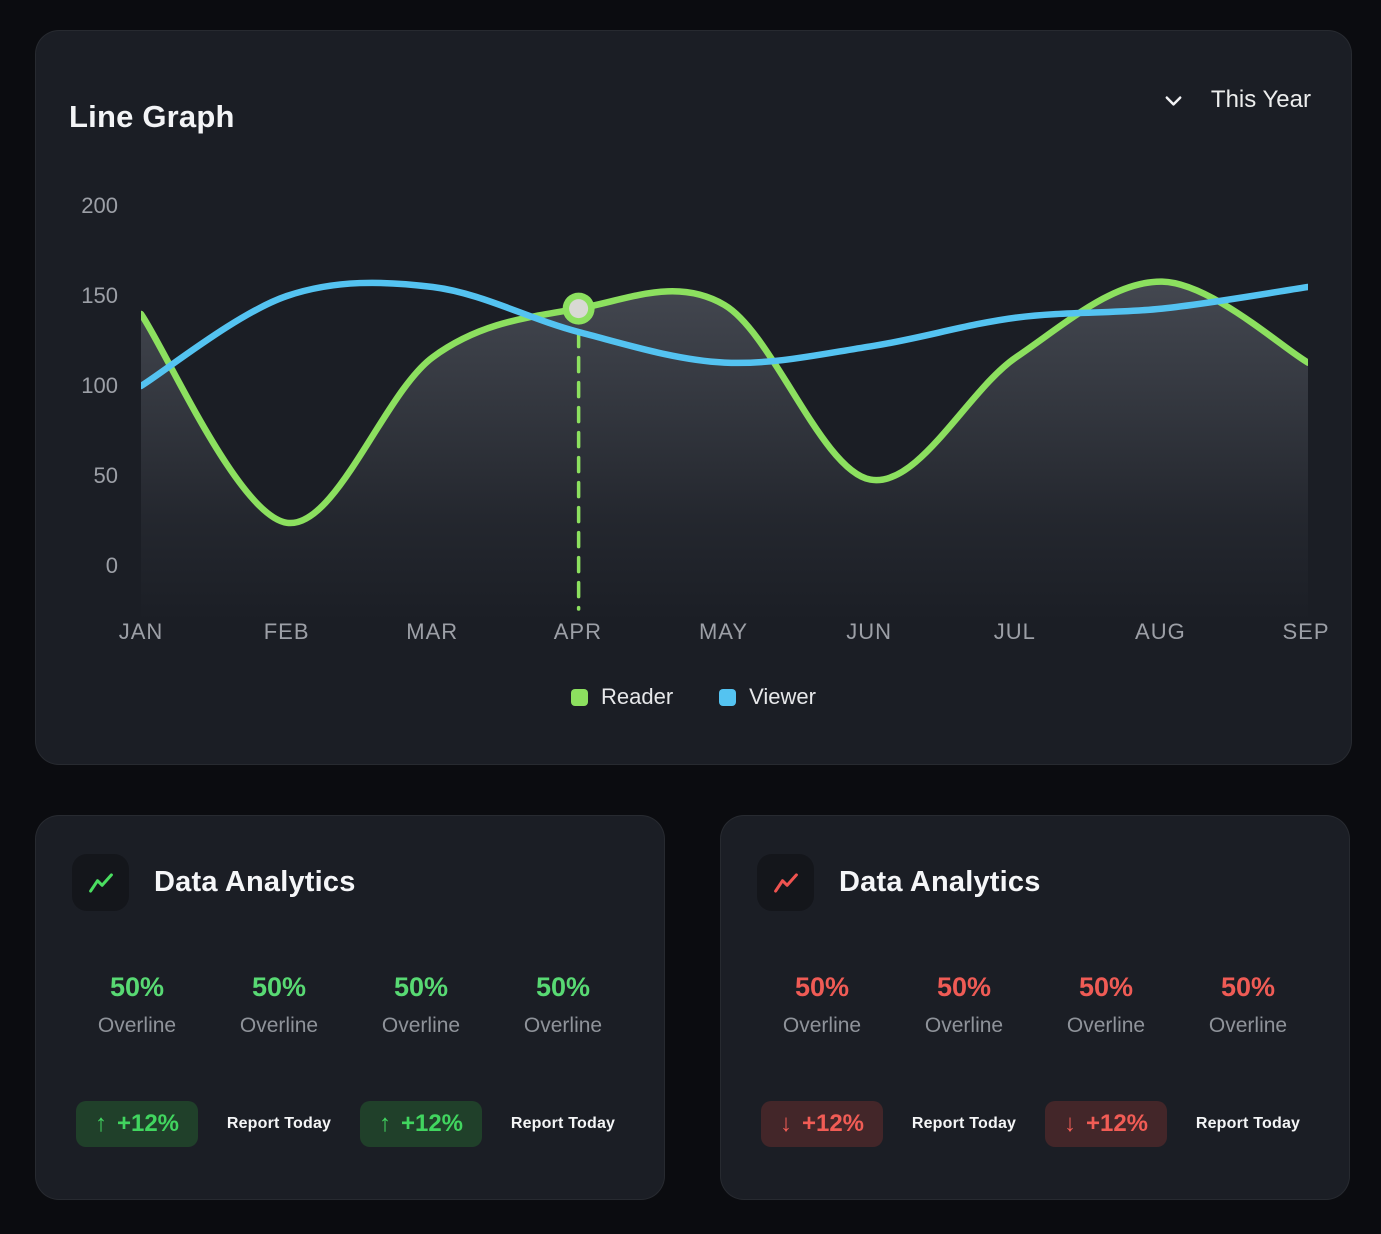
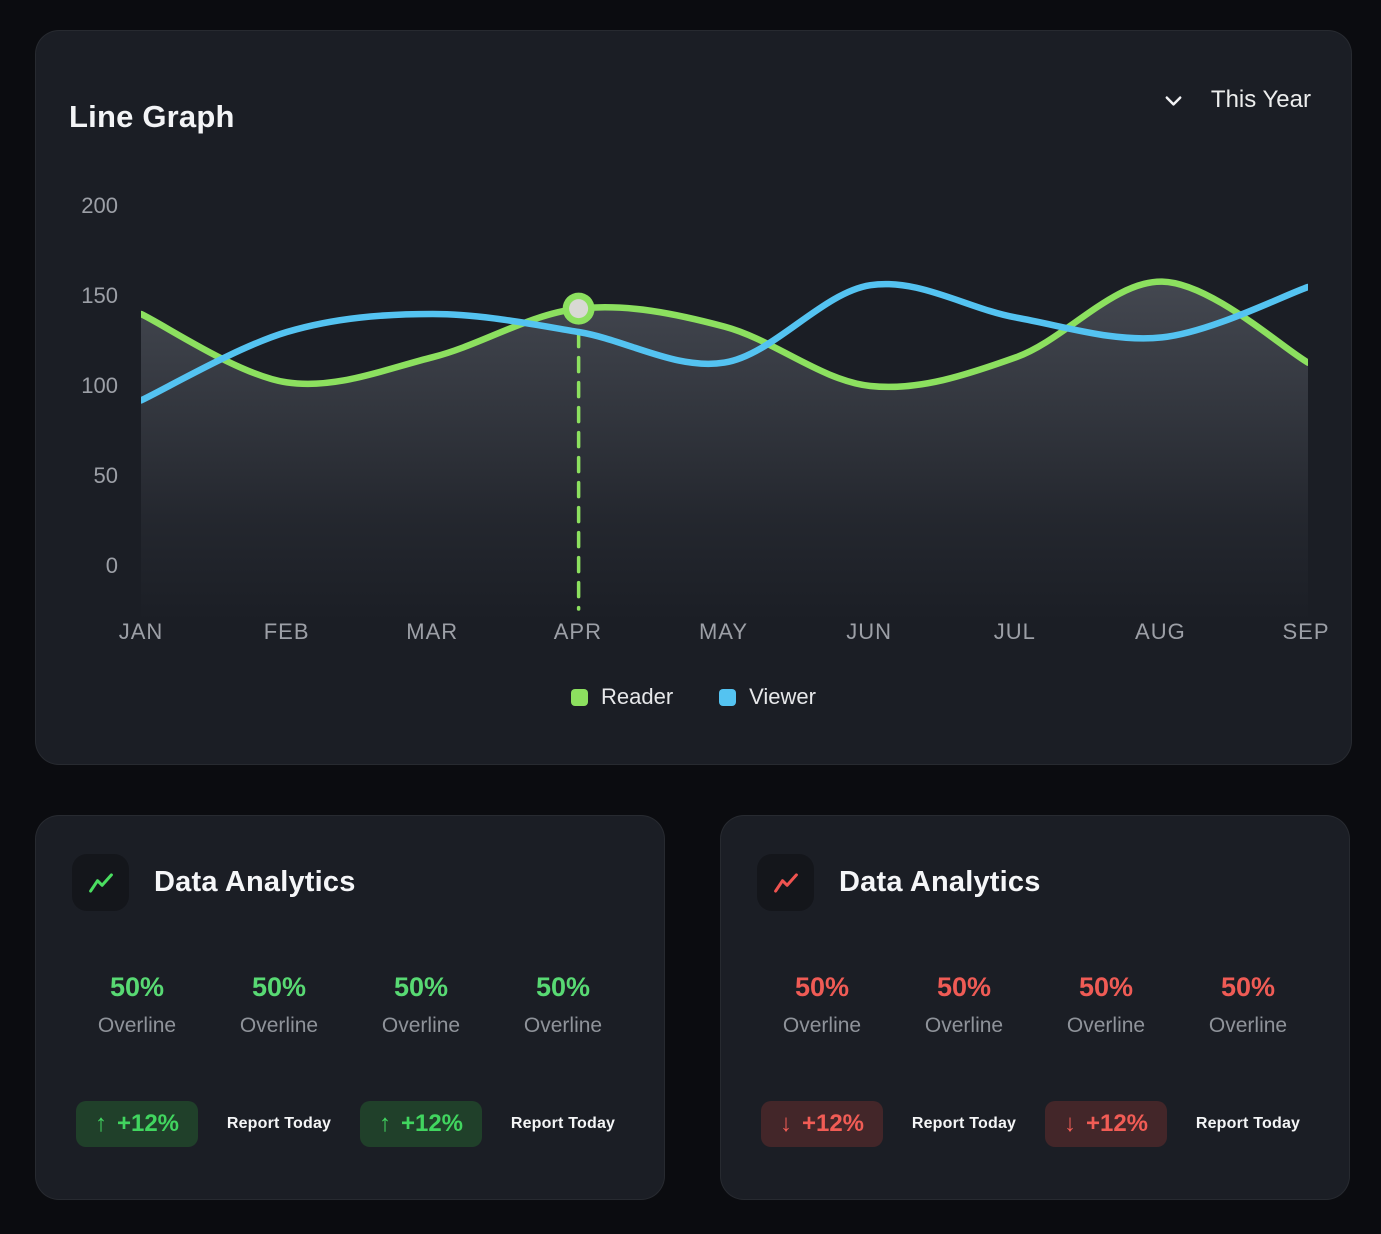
Viewer/JAN: 100 -> 92
Reader/FEB: 24 -> 102
Viewer/FEB: 150 -> 130
Viewer/MAR: 155 -> 140
Reader/MAY: 145 -> 133
Reader/JUN: 48 -> 100
Viewer/JUN: 122 -> 156
Viewer/AUG: 143 -> 127
